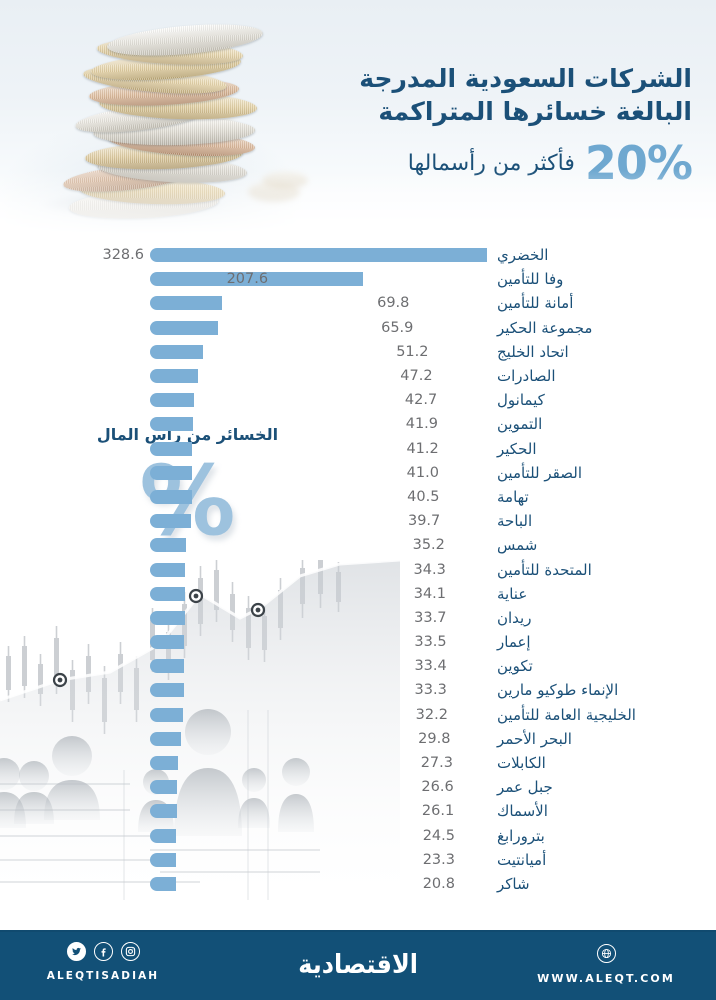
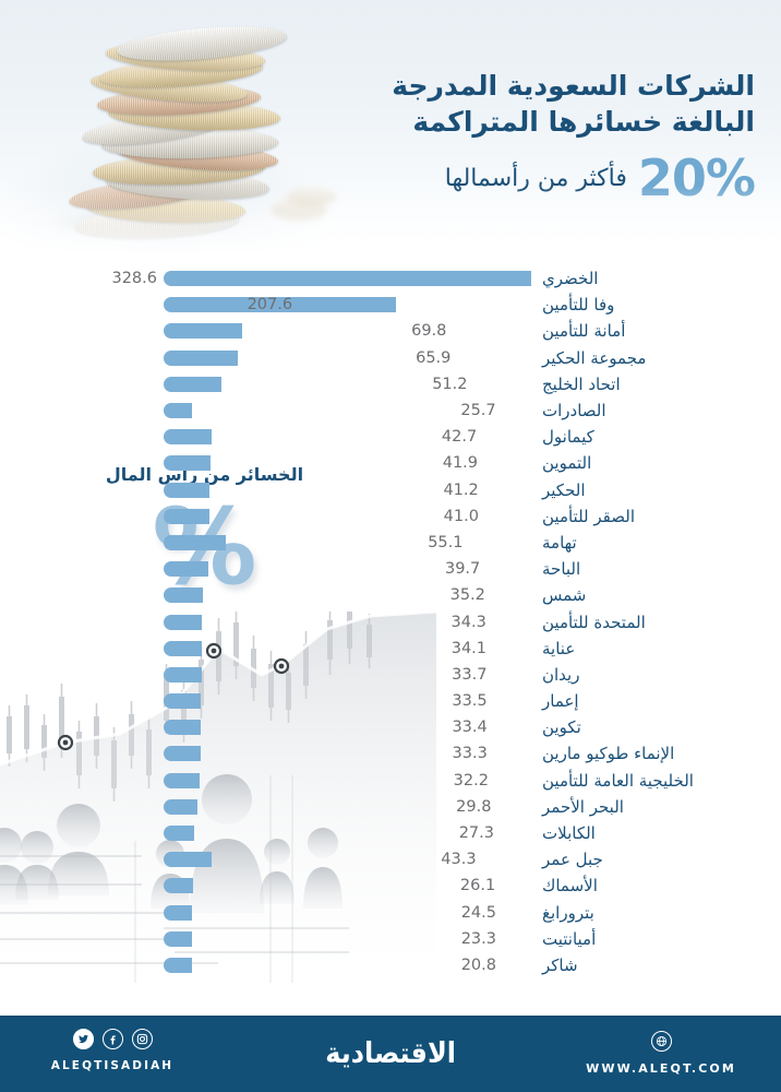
الصادرات: 47.2 -> 25.7
تهامة: 40.5 -> 55.1
جبل عمر: 26.6 -> 43.3
